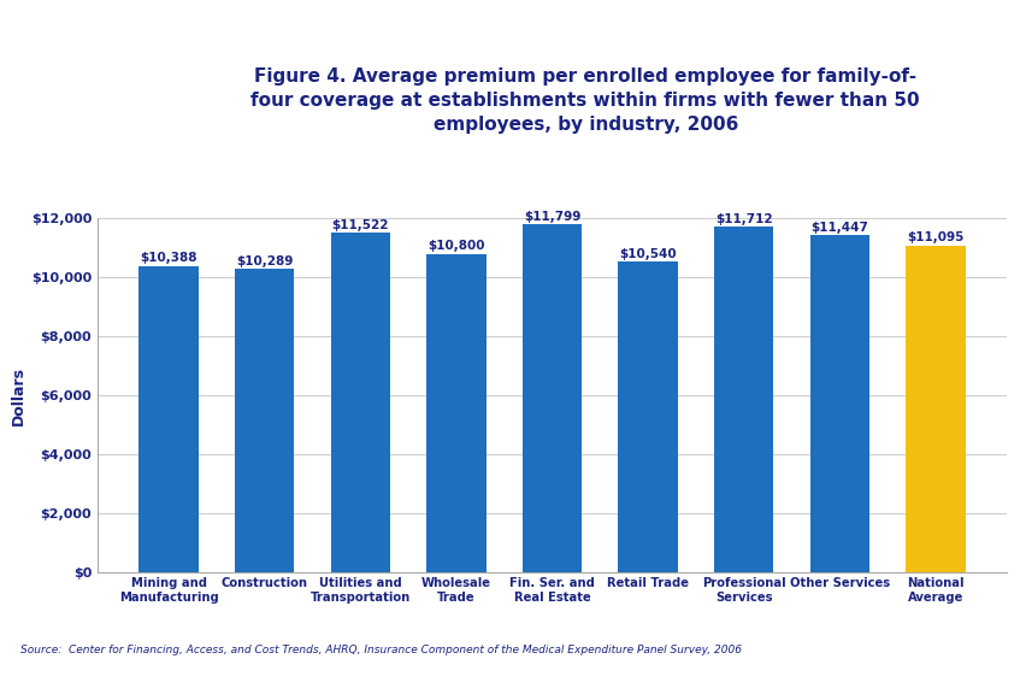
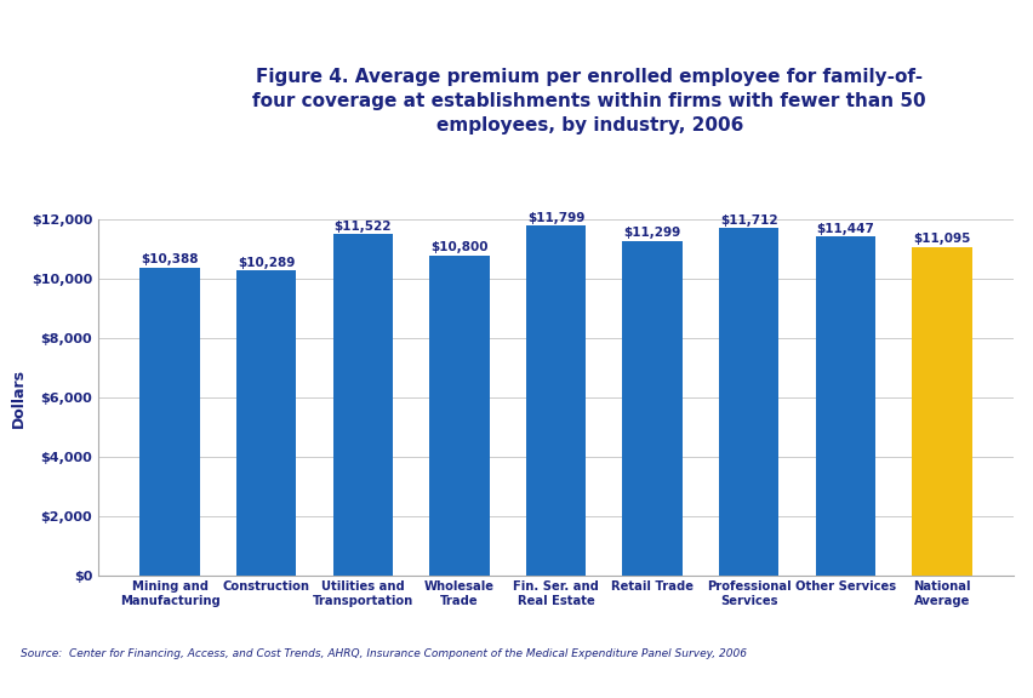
Retail Trade: $10,540 -> $11,299
